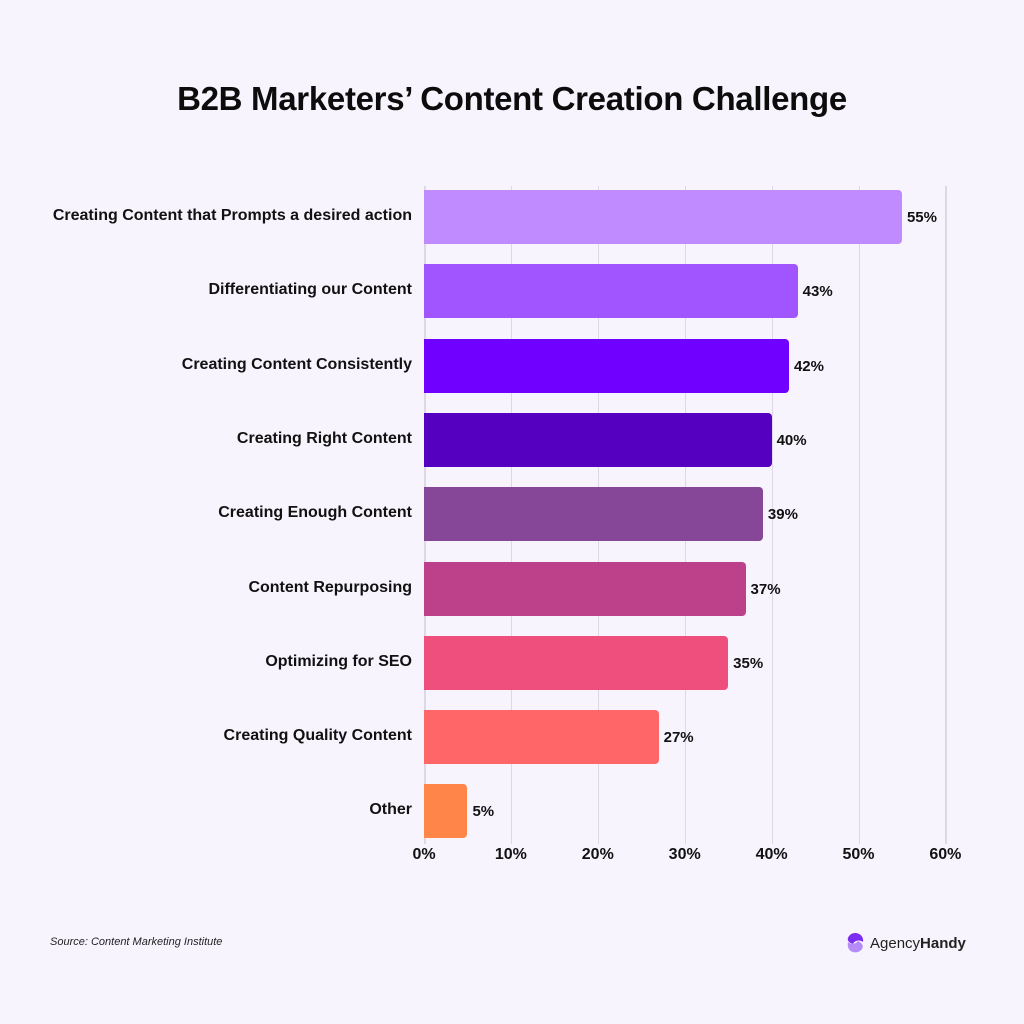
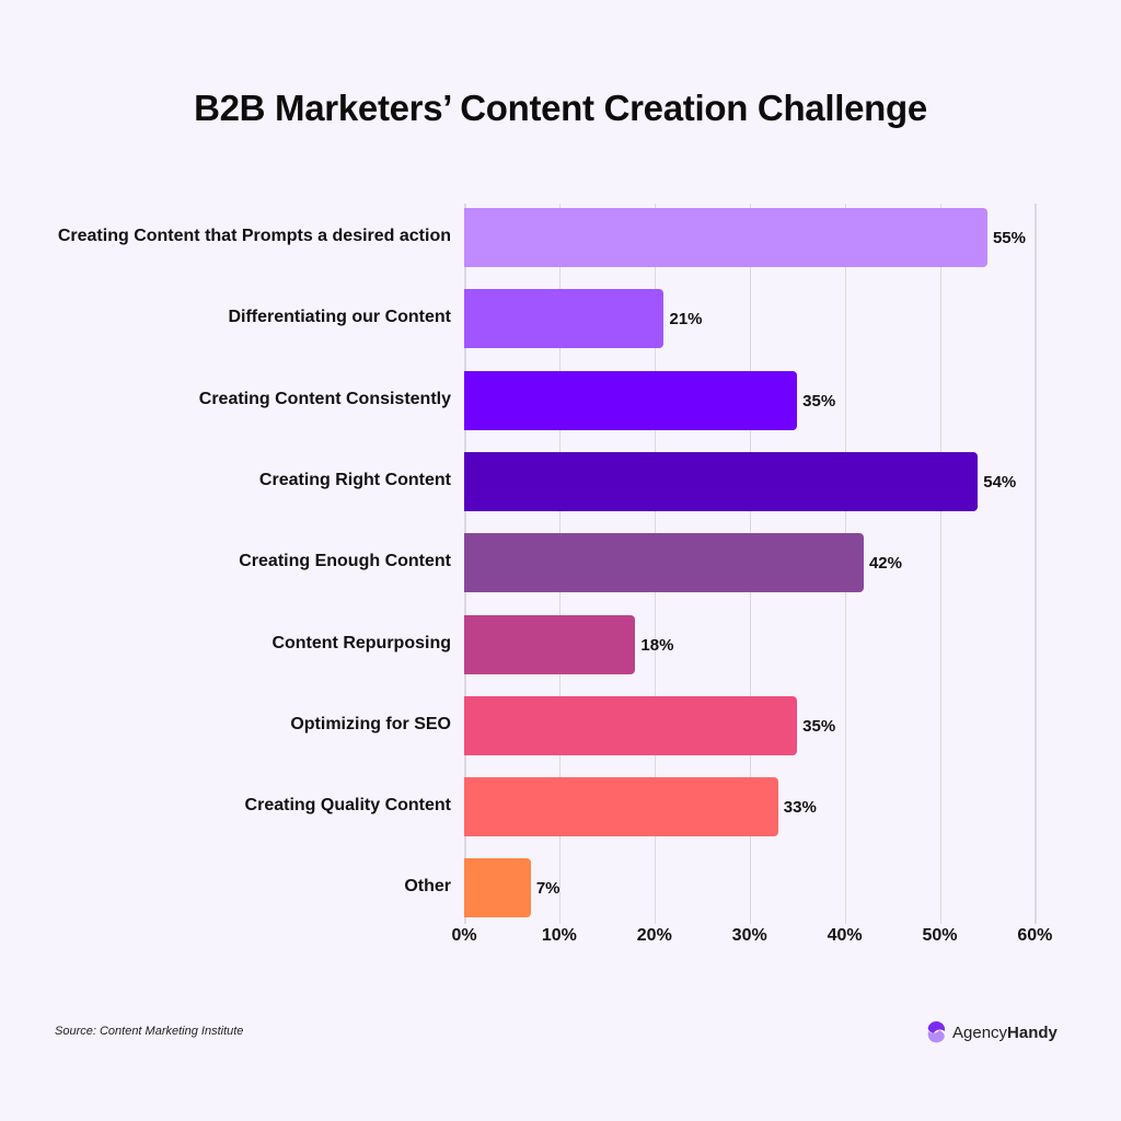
Differentiating our Content: 43% -> 21%
Creating Content Consistently: 42% -> 35%
Creating Right Content: 40% -> 54%
Creating Enough Content: 39% -> 42%
Content Repurposing: 37% -> 18%
Creating Quality Content: 27% -> 33%
Other: 5% -> 7%
